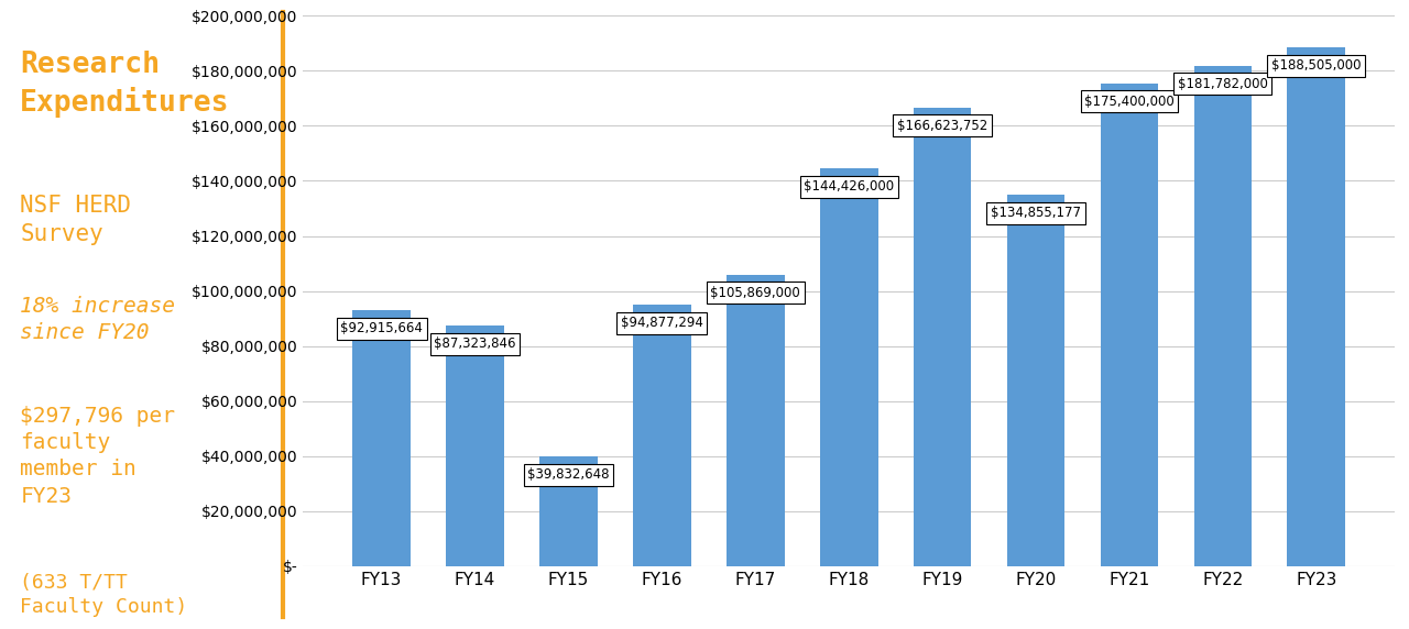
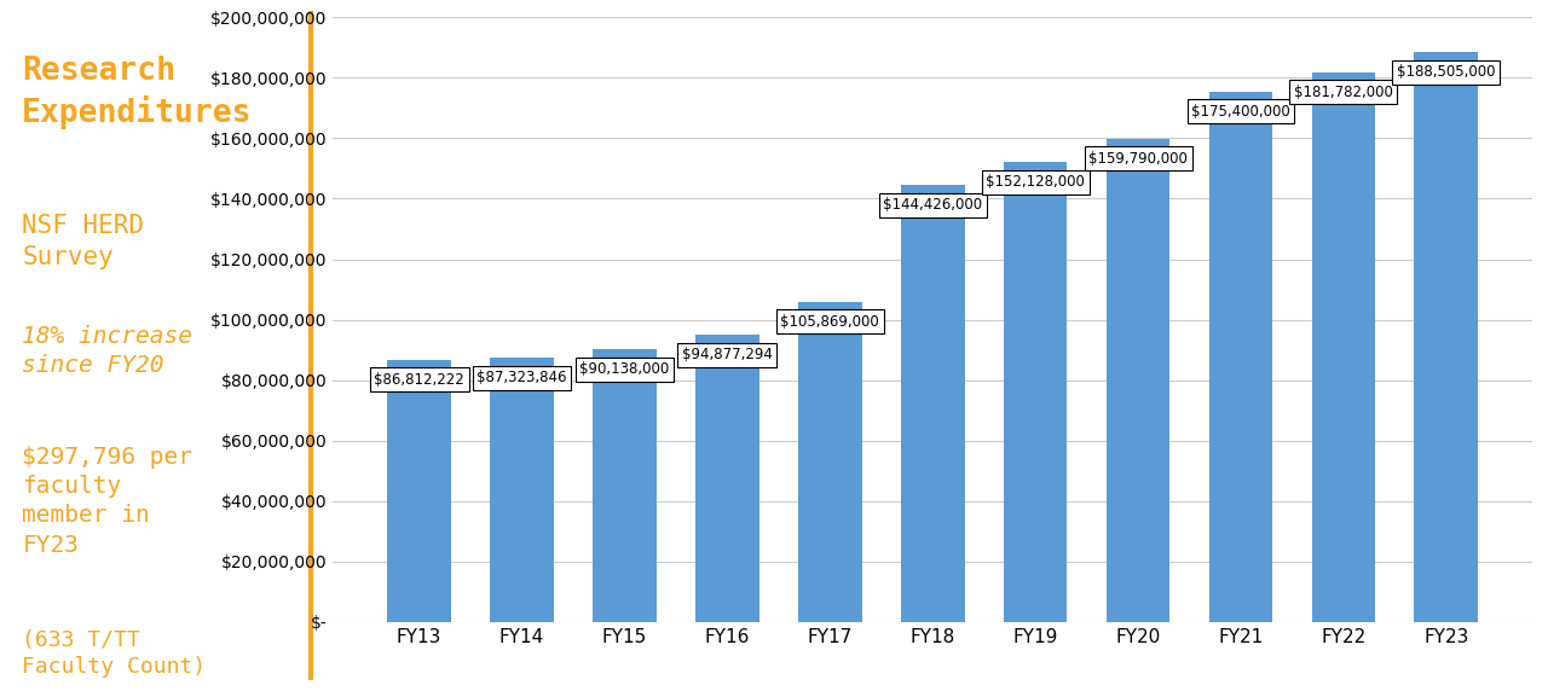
FY13: $92,915,664 -> $86,812,222
FY15: $39,832,648 -> $90,138,000
FY19: $166,623,752 -> $152,128,000
FY20: $134,855,177 -> $159,790,000
